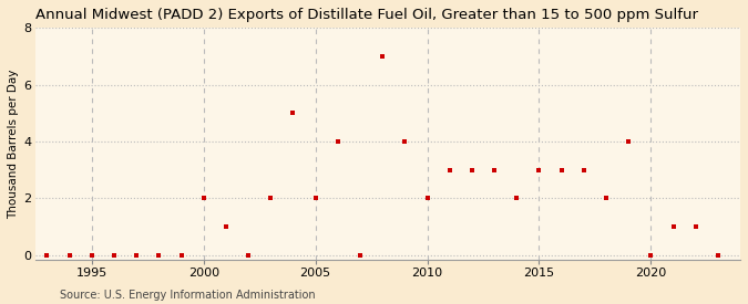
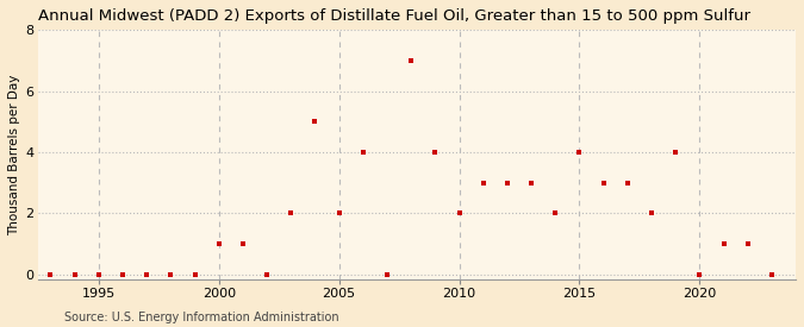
2000: 2 -> 1
2015: 3 -> 4
